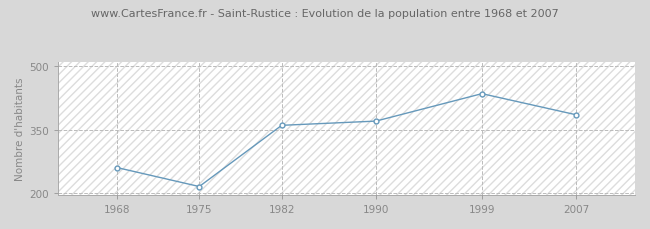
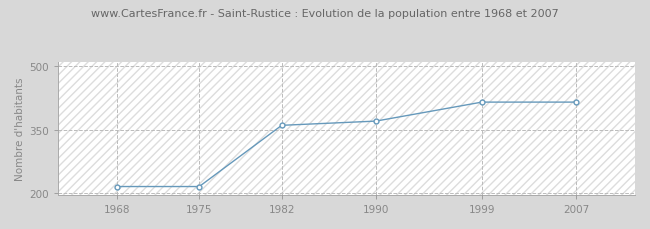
1968: 260 -> 215
1999: 435 -> 415
2007: 385 -> 415
